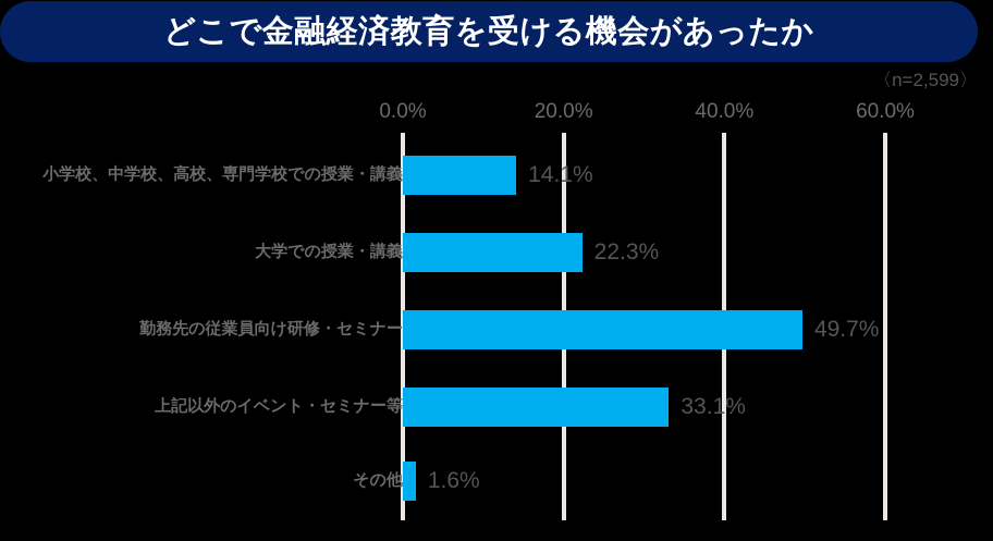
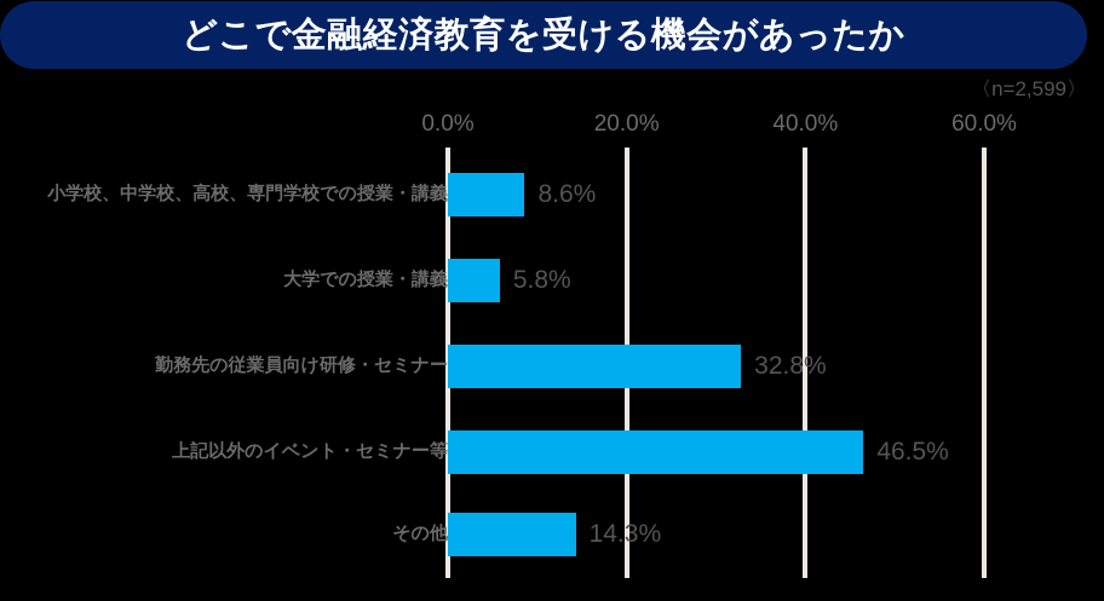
小学校、中学校、高校、専門学校での授業・講義: 14.1% -> 8.6%
大学での授業・講義: 22.3% -> 5.8%
勤務先の従業員向け研修・セミナー: 49.7% -> 32.8%
上記以外のイベント・セミナー等: 33.1% -> 46.5%
その他: 1.6% -> 14.3%
